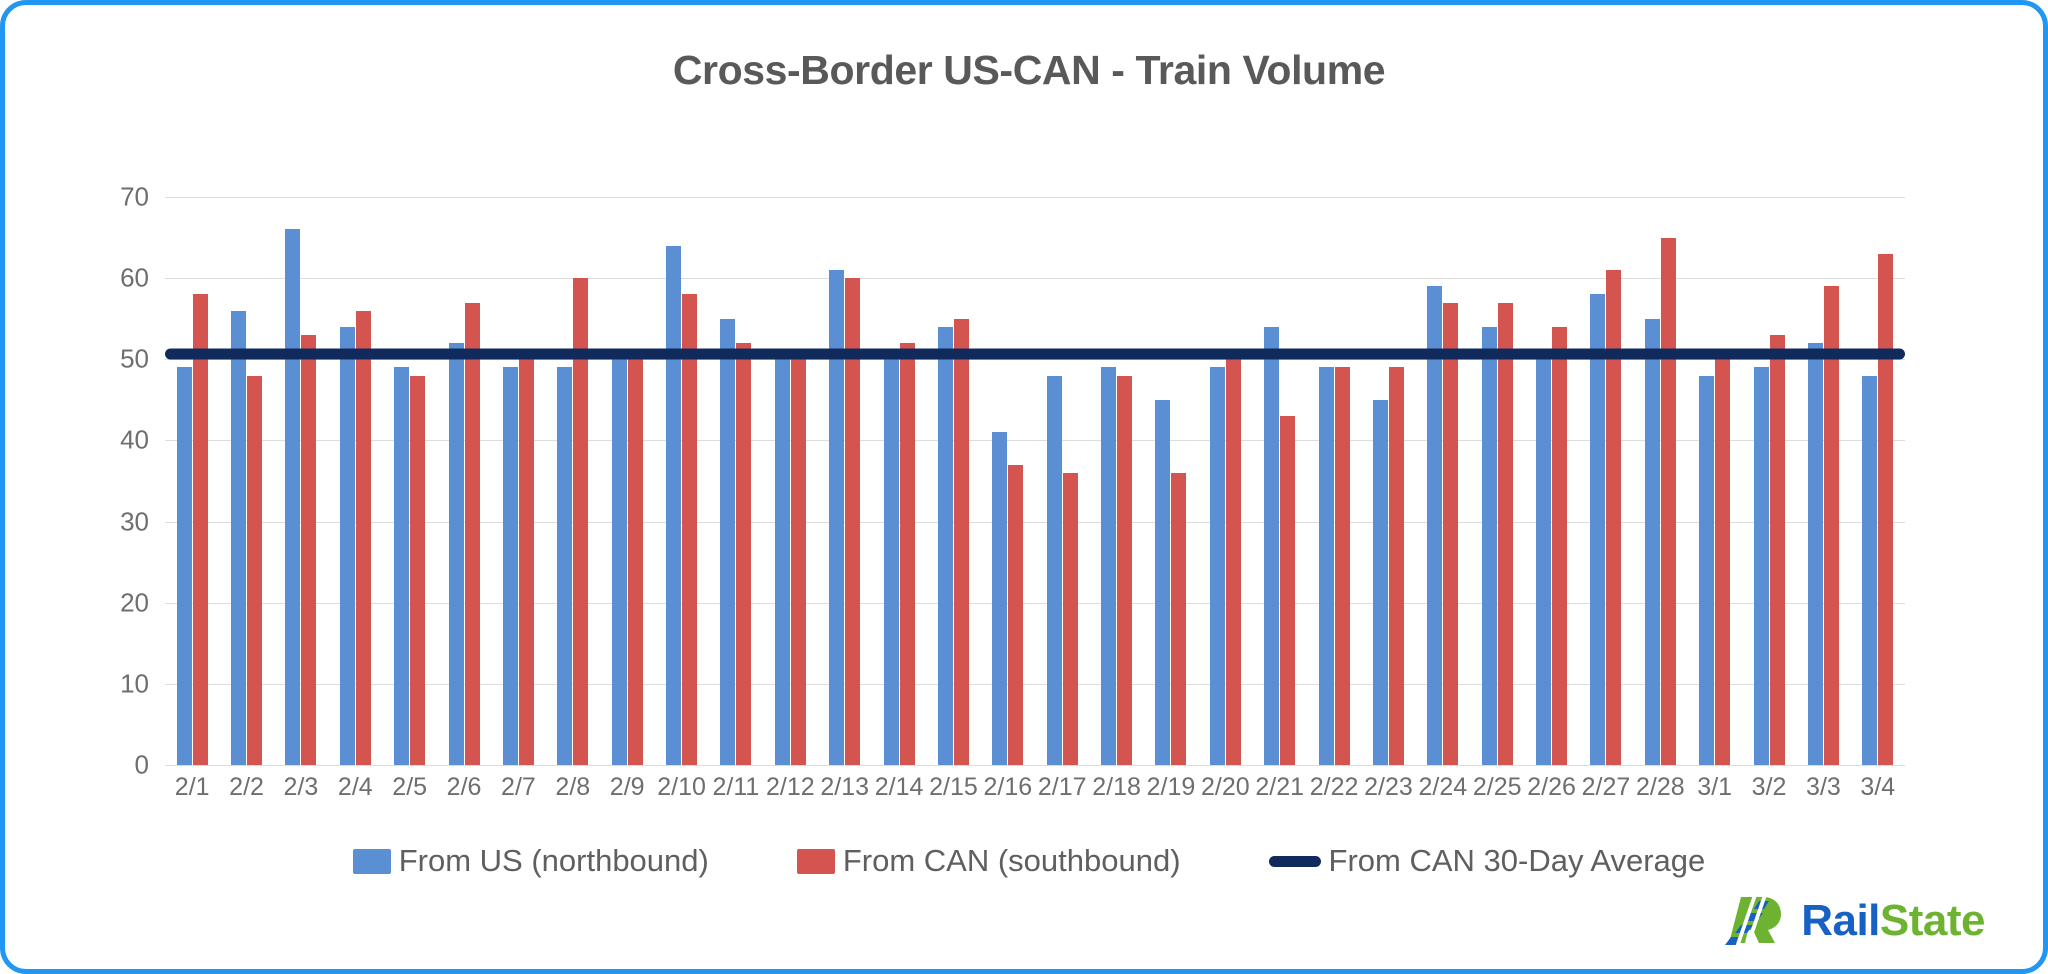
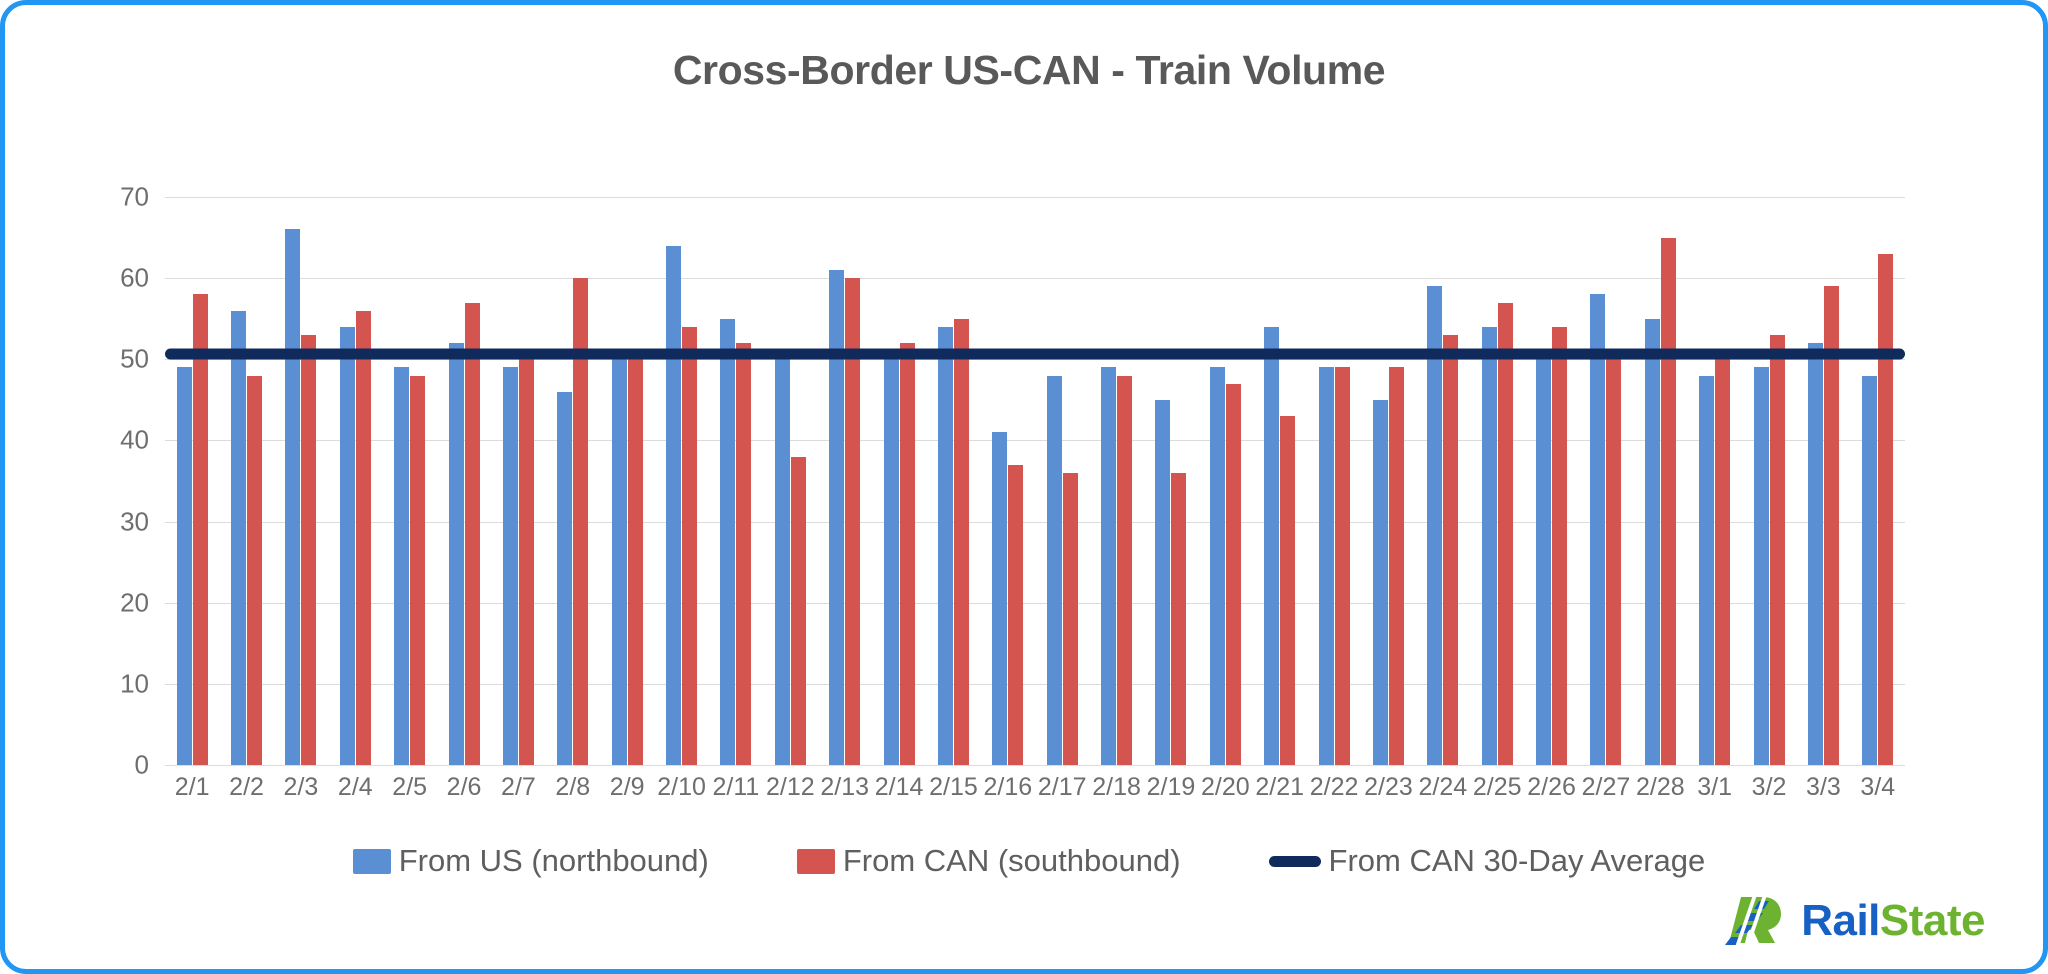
From US (northbound)/2/8: 49 -> 46
From CAN (southbound)/2/10: 58 -> 54
From CAN (southbound)/2/12: 50 -> 38
From CAN (southbound)/2/20: 50 -> 47
From CAN (southbound)/2/24: 57 -> 53
From CAN (southbound)/2/27: 61 -> 50
